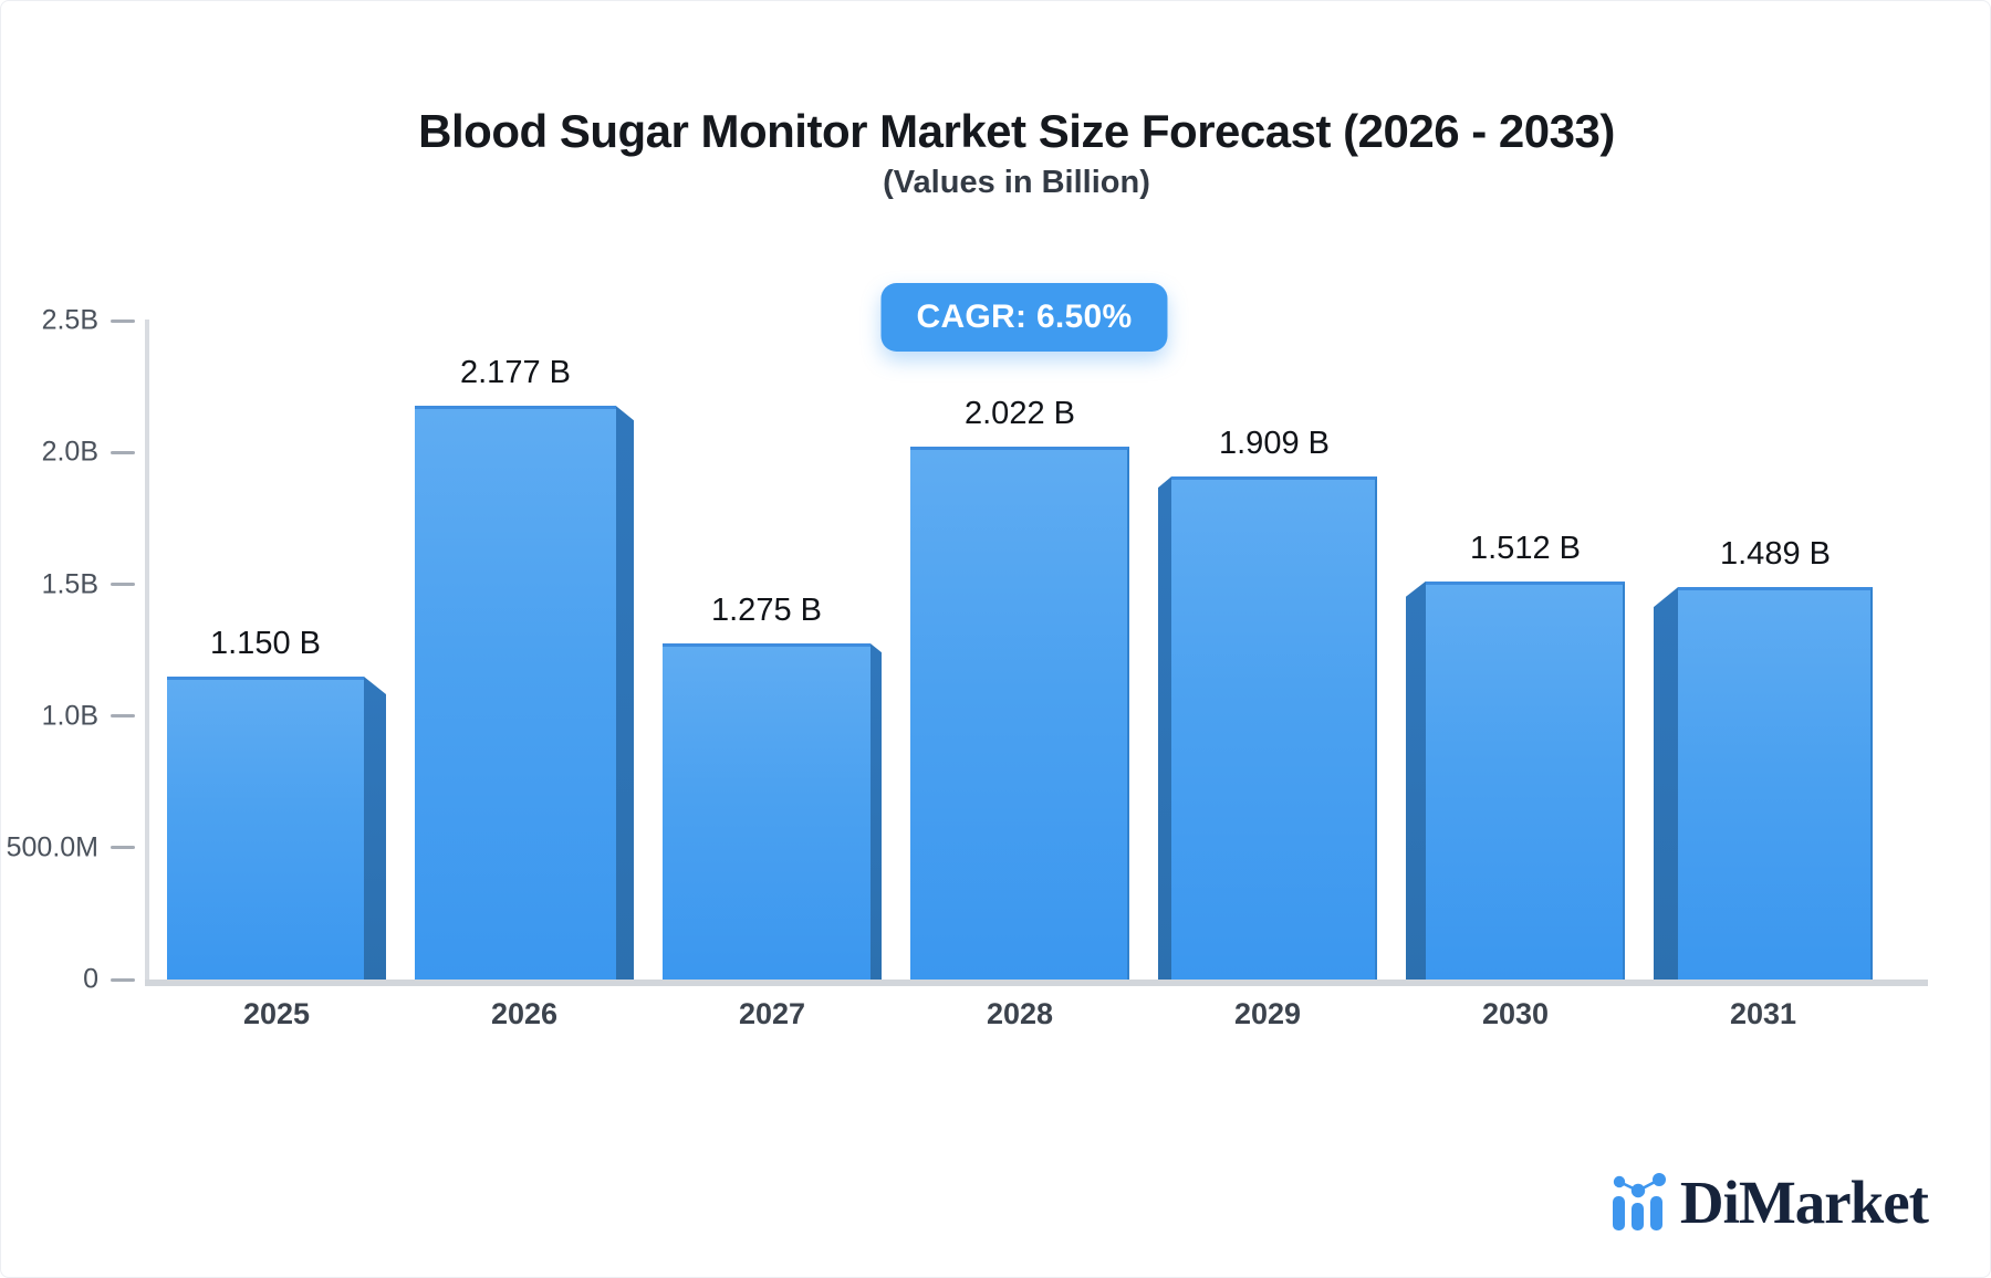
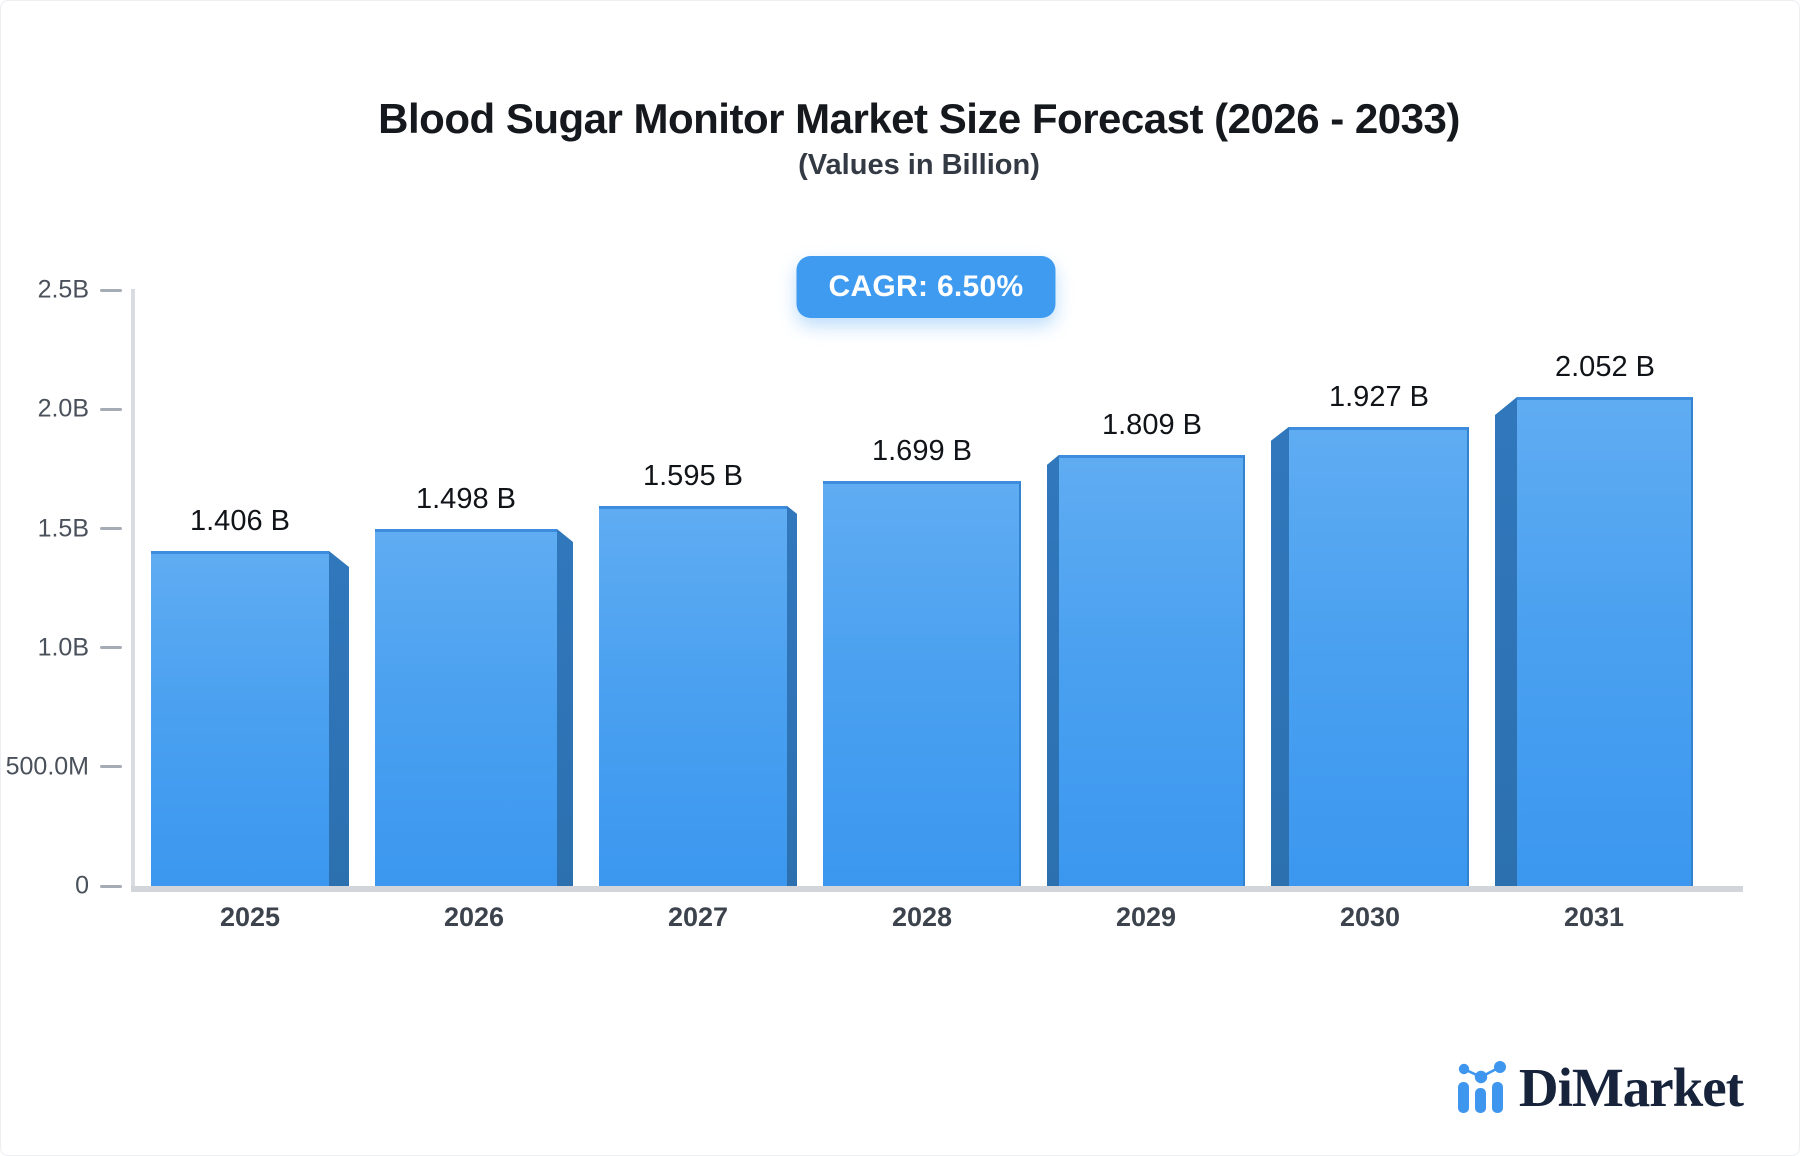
2025: 1.150 -> 1.406
2026: 2.177 -> 1.498
2027: 1.275 -> 1.595
2028: 2.022 -> 1.699
2029: 1.909 -> 1.809
2030: 1.512 -> 1.927
2031: 1.489 -> 2.052
